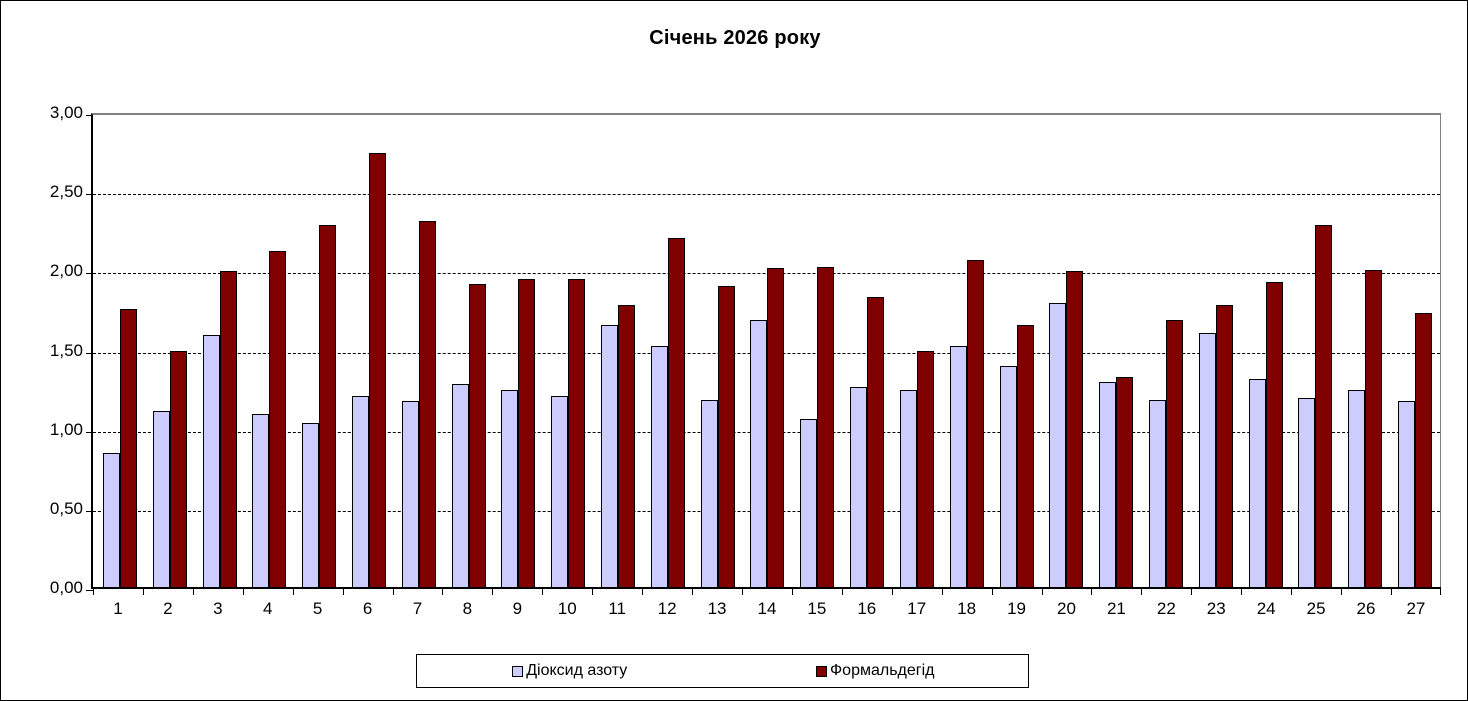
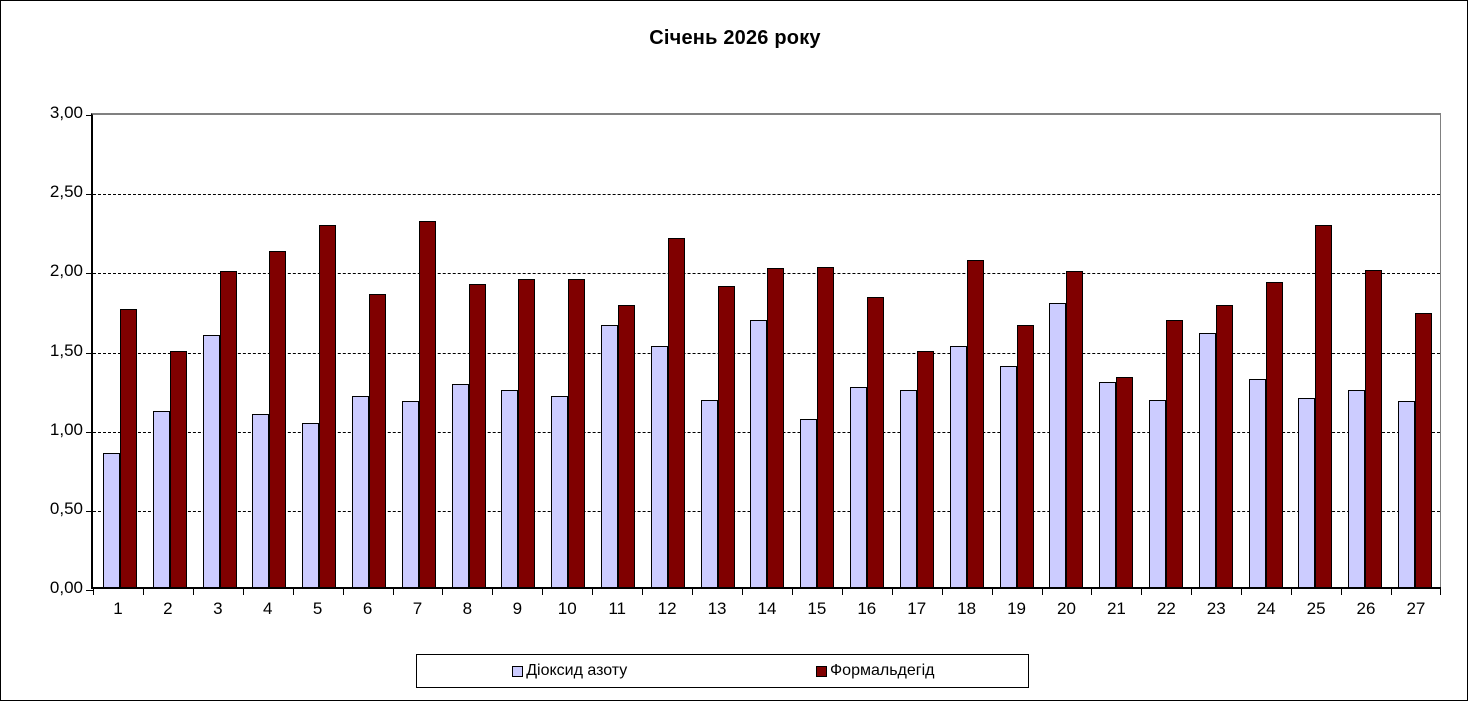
Формальдегід/6: 2,75 -> 1,86
